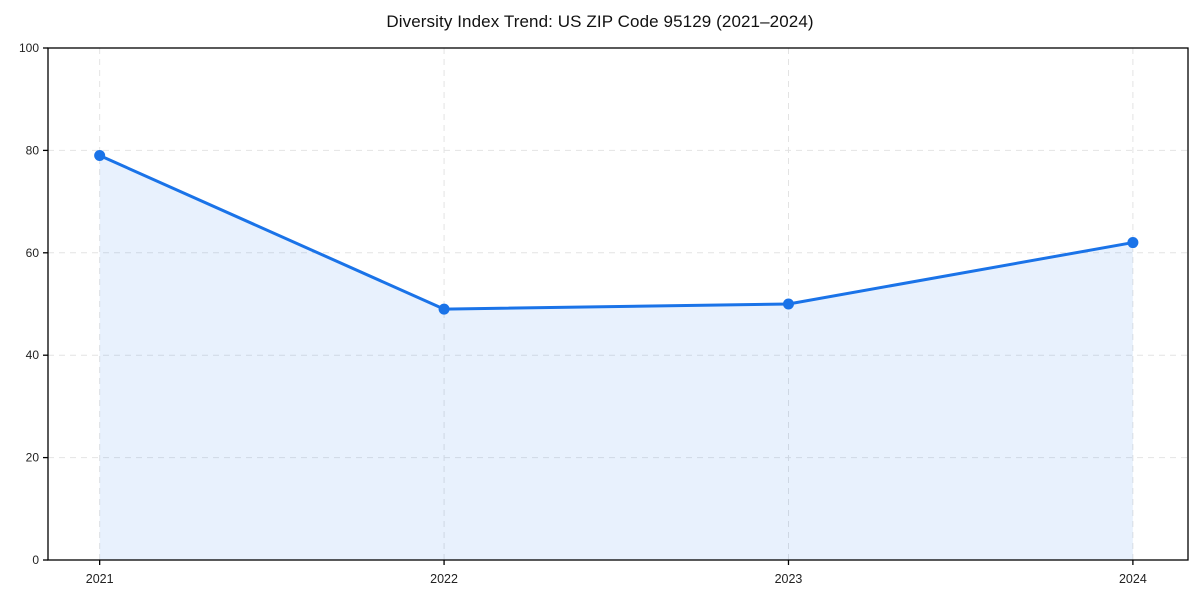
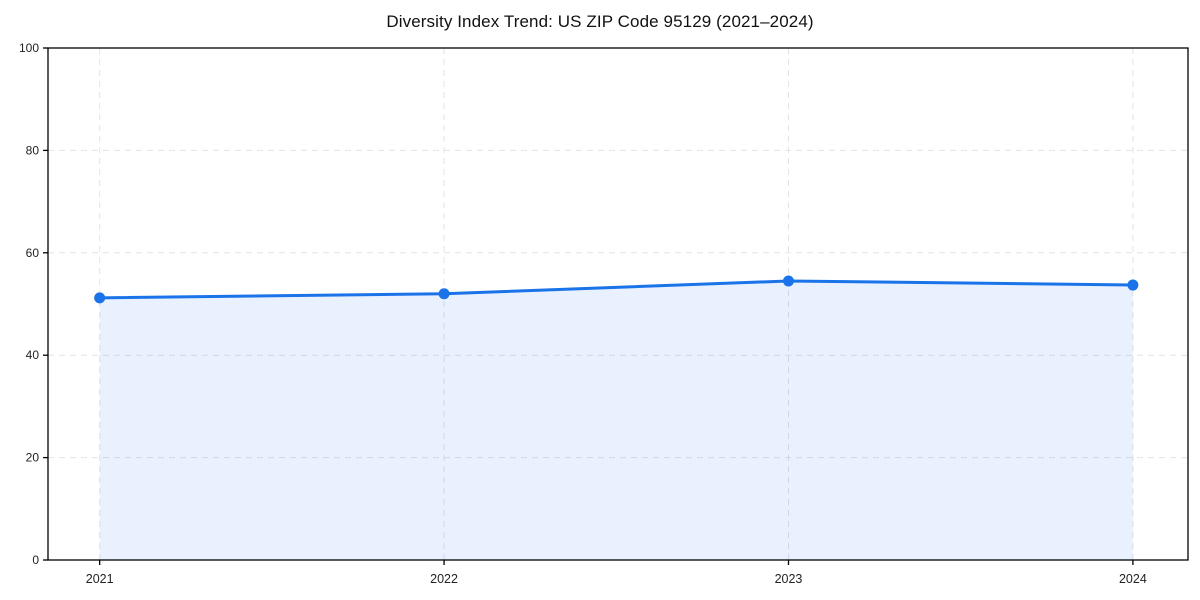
2021: 79 -> 51
2022: 49 -> 52
2023: 50 -> 54
2024: 62 -> 54
